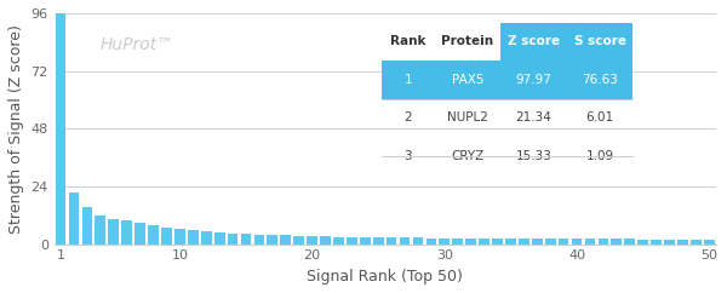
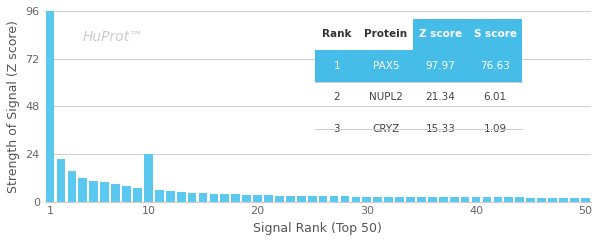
10: 6 -> 24
